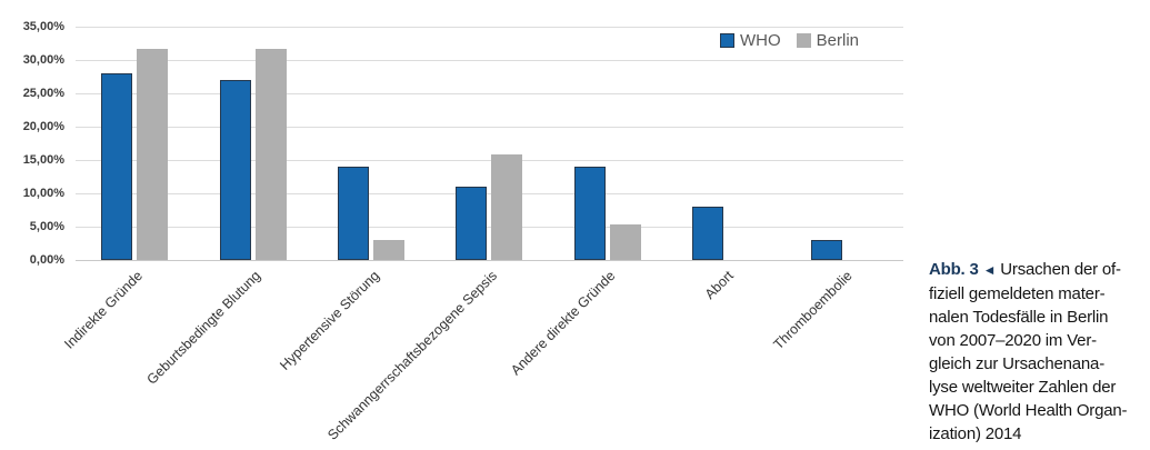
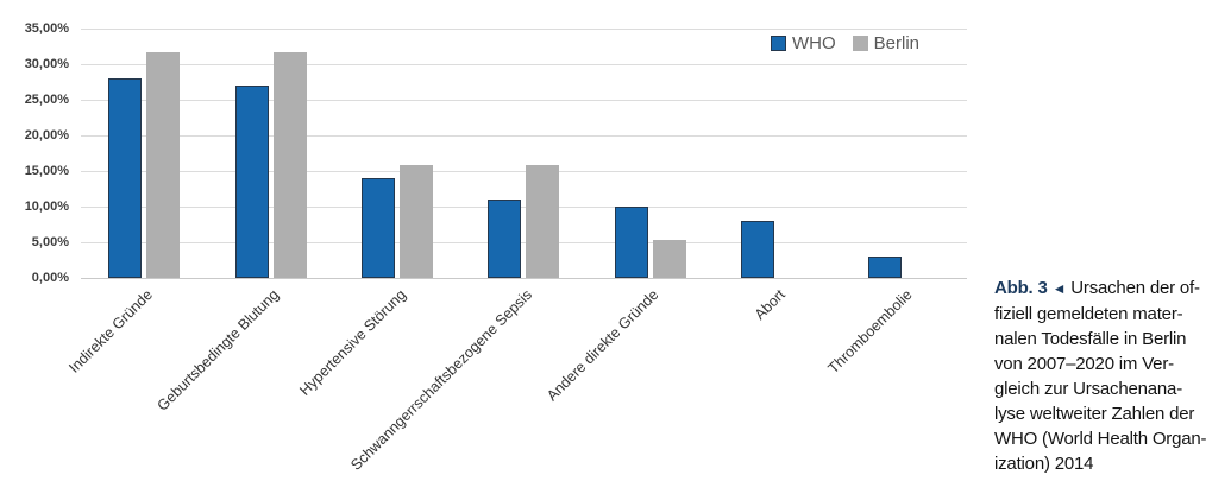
Berlin/Hypertensive Störung: 3% -> 16%
WHO/Andere direkte Gründe: 14% -> 10%
